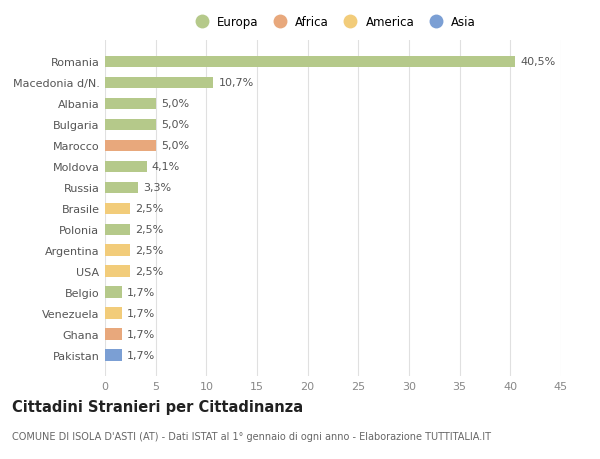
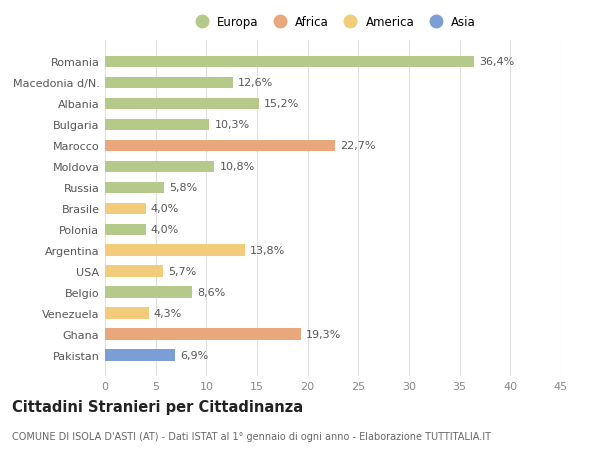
Romania: 40,5% -> 36,4%
Macedonia d/N.: 10,7% -> 12,6%
Albania: 5,0% -> 15,2%
Bulgaria: 5,0% -> 10,3%
Marocco: 5,0% -> 22,7%
Moldova: 4,1% -> 10,8%
Russia: 3,3% -> 5,8%
Brasile: 2,5% -> 4,0%
Polonia: 2,5% -> 4,0%
Argentina: 2,5% -> 13,8%
USA: 2,5% -> 5,7%
Belgio: 1,7% -> 8,6%
Venezuela: 1,7% -> 4,3%
Ghana: 1,7% -> 19,3%
Pakistan: 1,7% -> 6,9%
